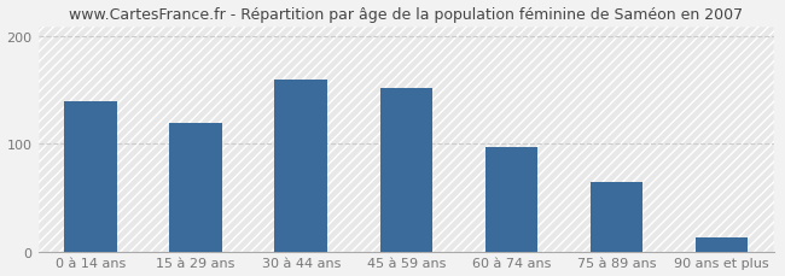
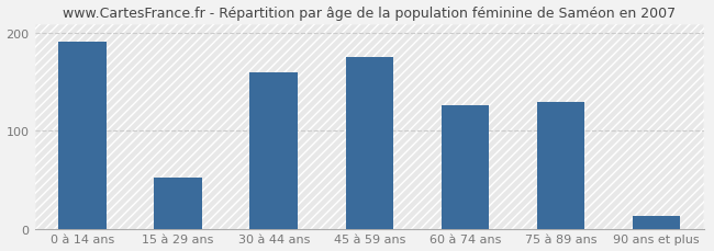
0 à 14 ans: 140 -> 192
15 à 29 ans: 120 -> 52
45 à 59 ans: 152 -> 176
60 à 74 ans: 97 -> 126
75 à 89 ans: 65 -> 130
